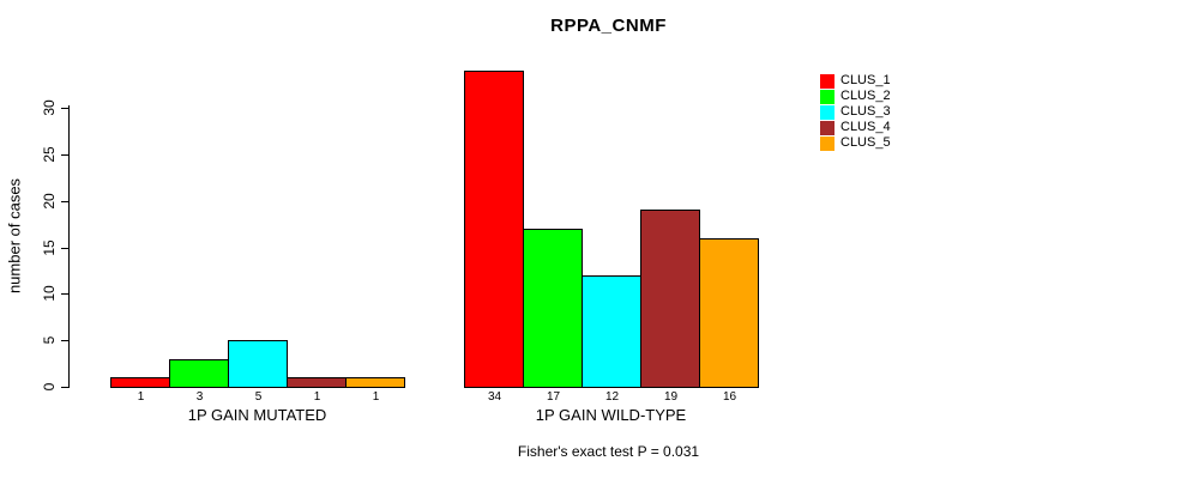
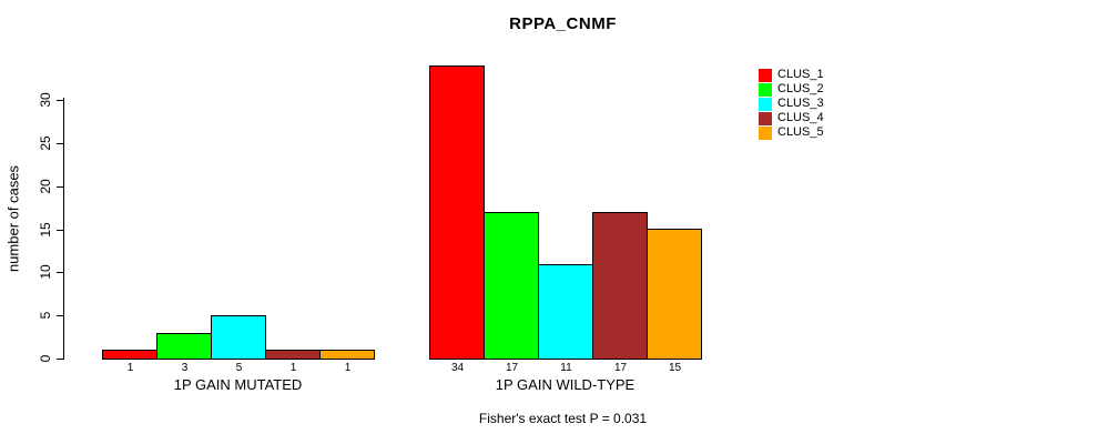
CLUS_3/1P GAIN WILD-TYPE: 12 -> 11
CLUS_4/1P GAIN WILD-TYPE: 19 -> 17
CLUS_5/1P GAIN WILD-TYPE: 16 -> 15
